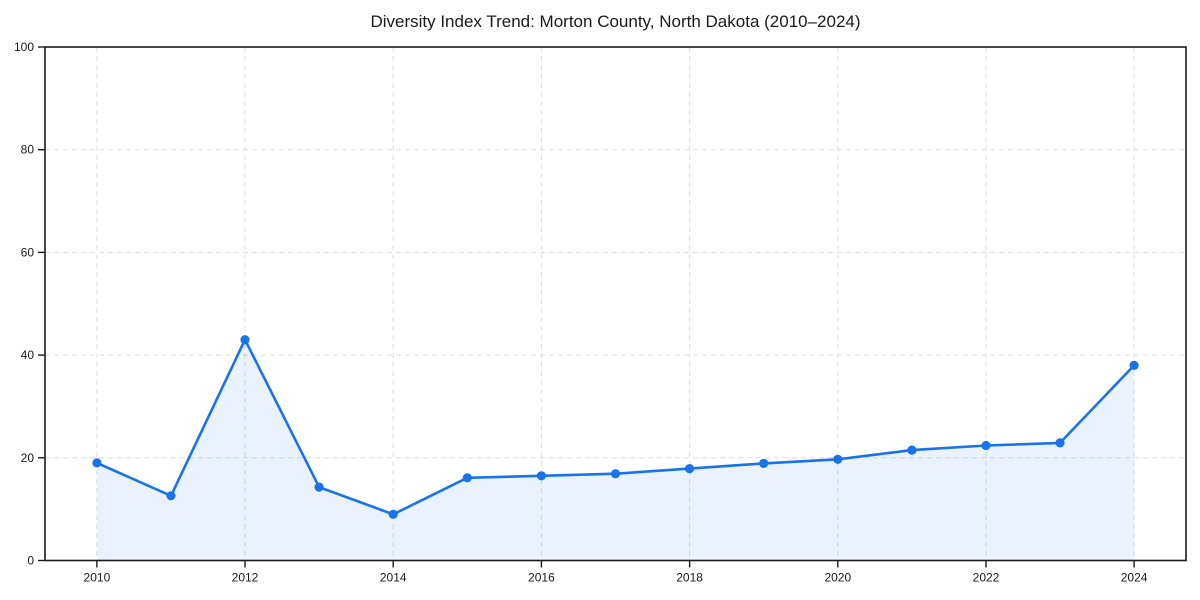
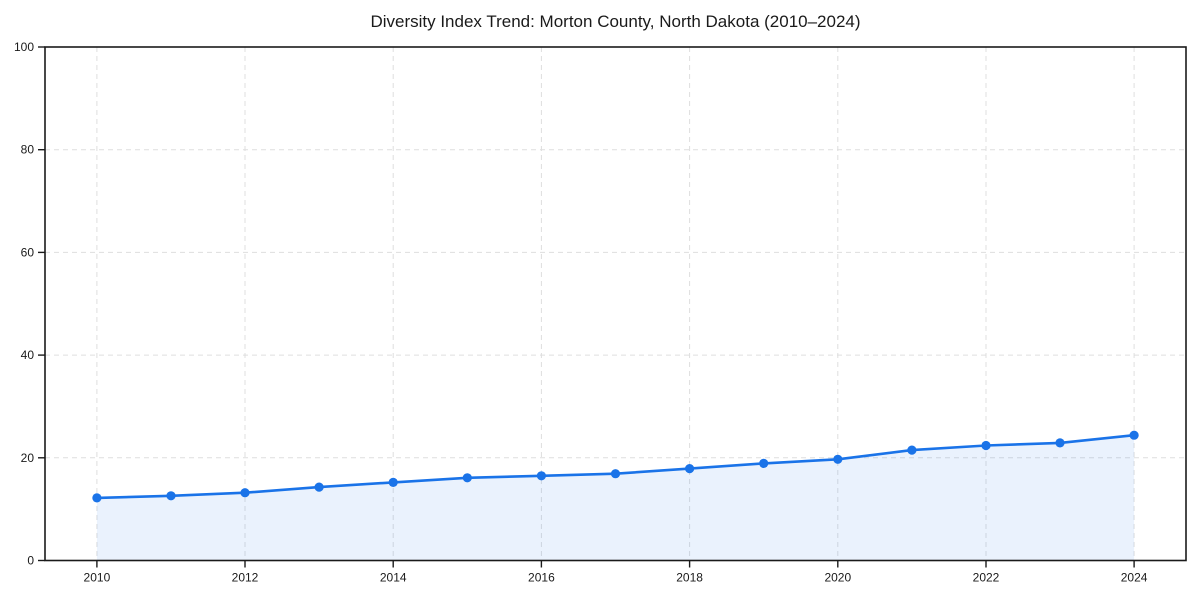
2010: 19 -> 12
2012: 43 -> 13
2014: 9 -> 15
2024: 38 -> 24
